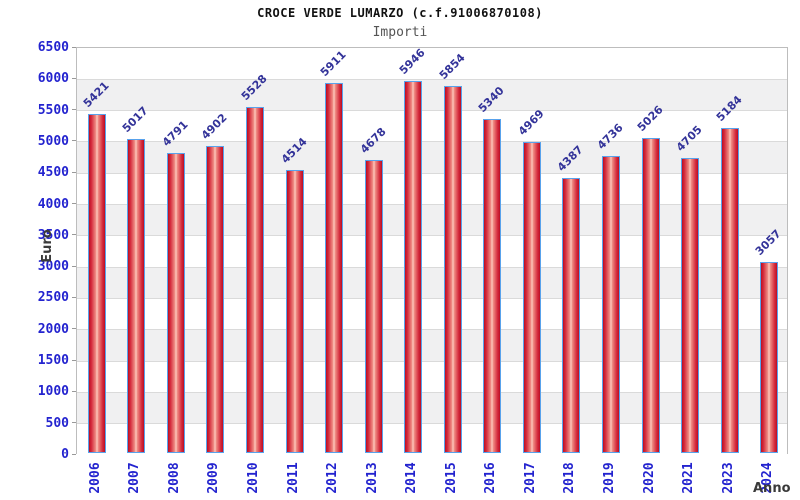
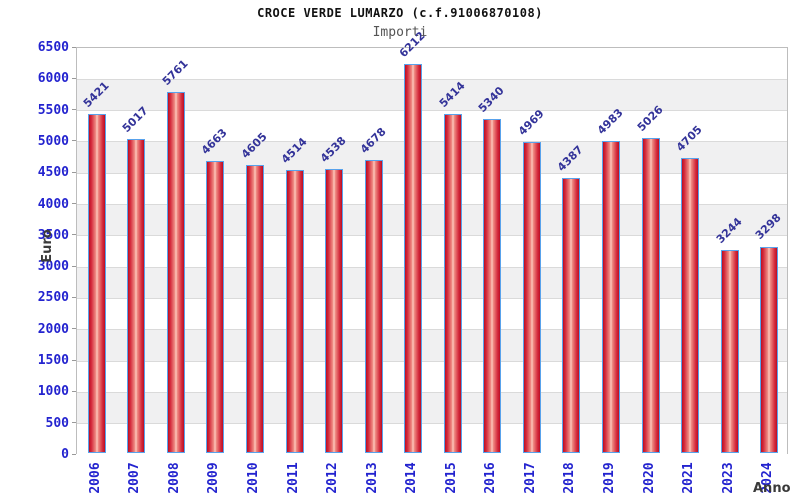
2008: 4791 -> 5761
2009: 4902 -> 4663
2010: 5528 -> 4605
2012: 5911 -> 4538
2014: 5946 -> 6212
2015: 5854 -> 5414
2019: 4736 -> 4983
2023: 5184 -> 3244
2024: 3057 -> 3298
